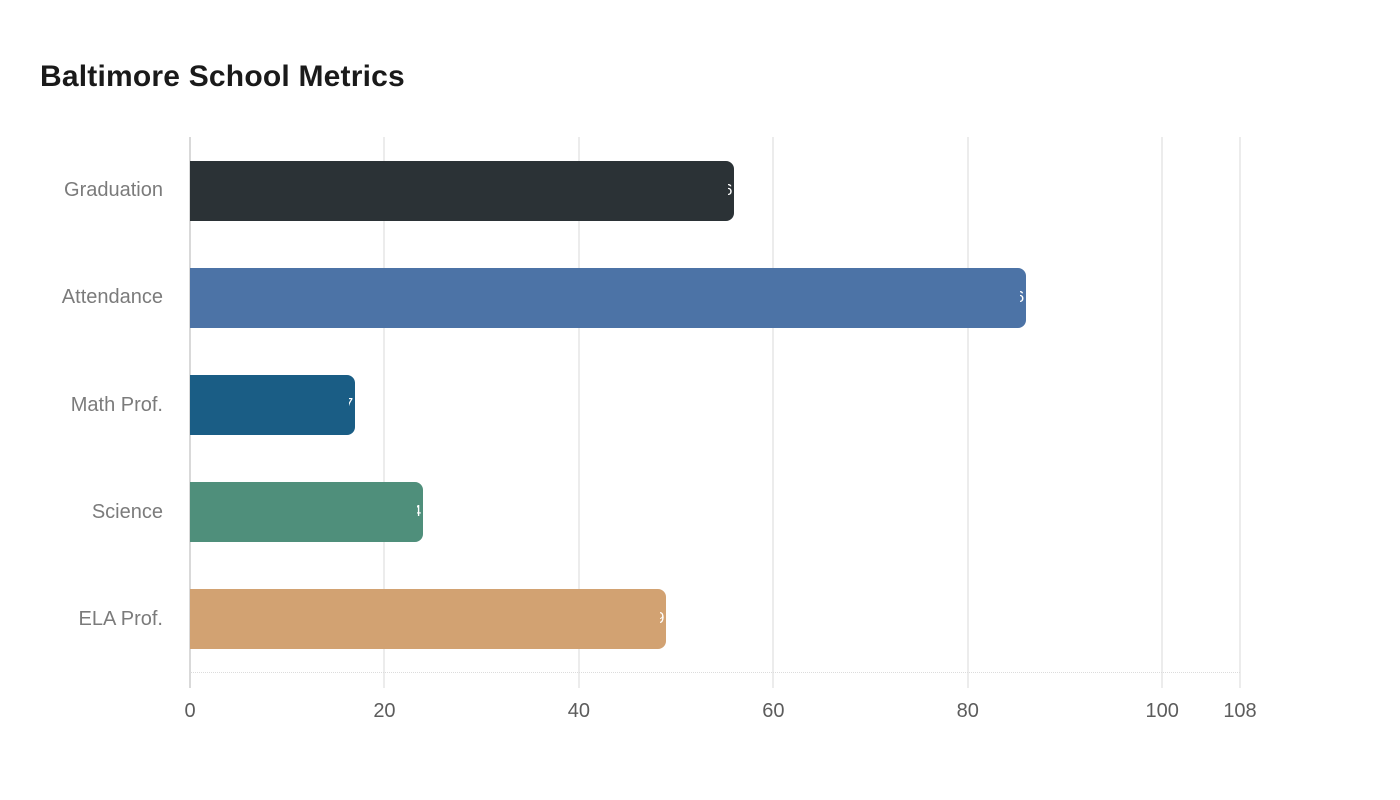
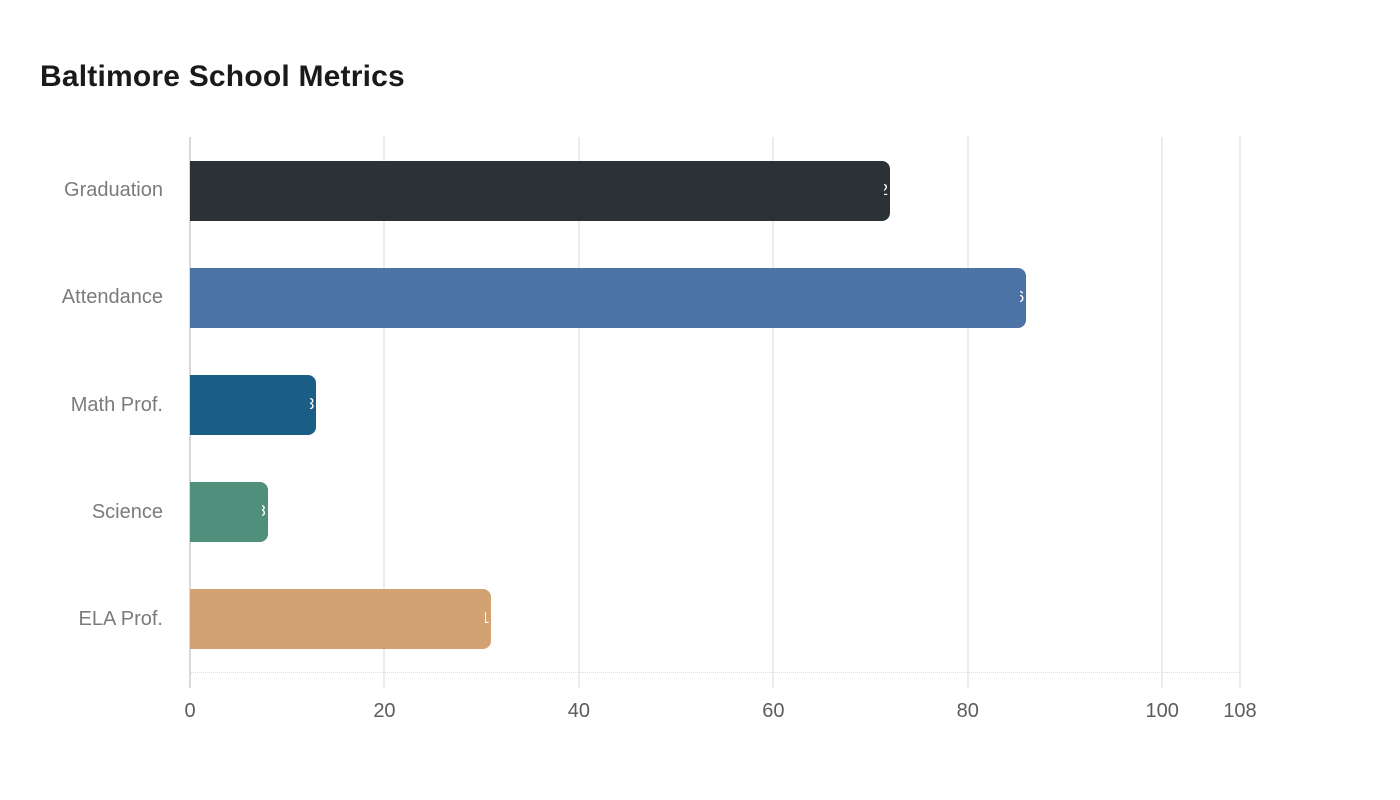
Graduation: 56 -> 72
Math Prof.: 17 -> 13
Science: 24 -> 8
ELA Prof.: 49 -> 31
